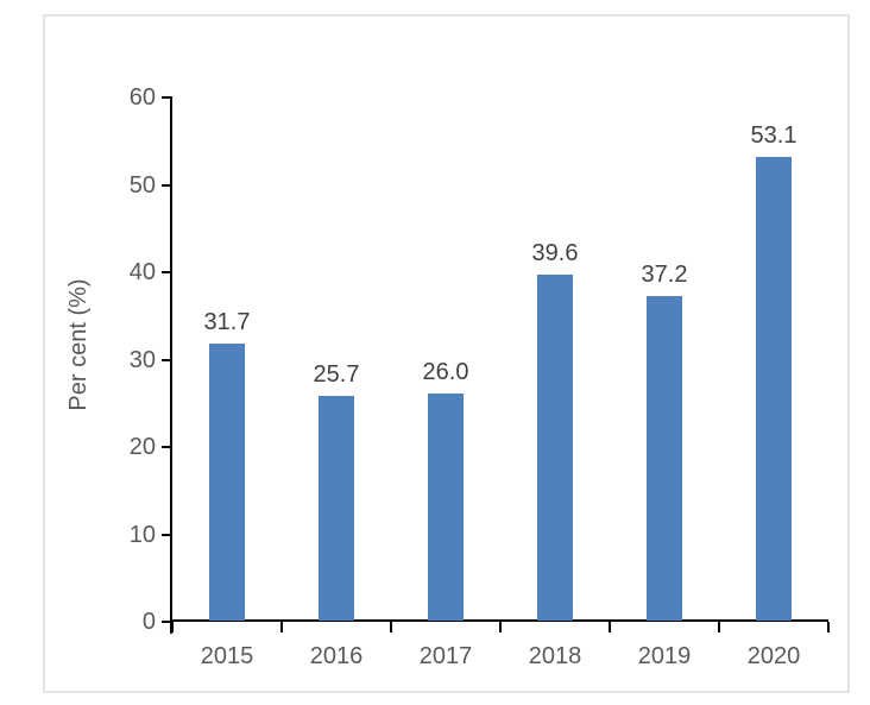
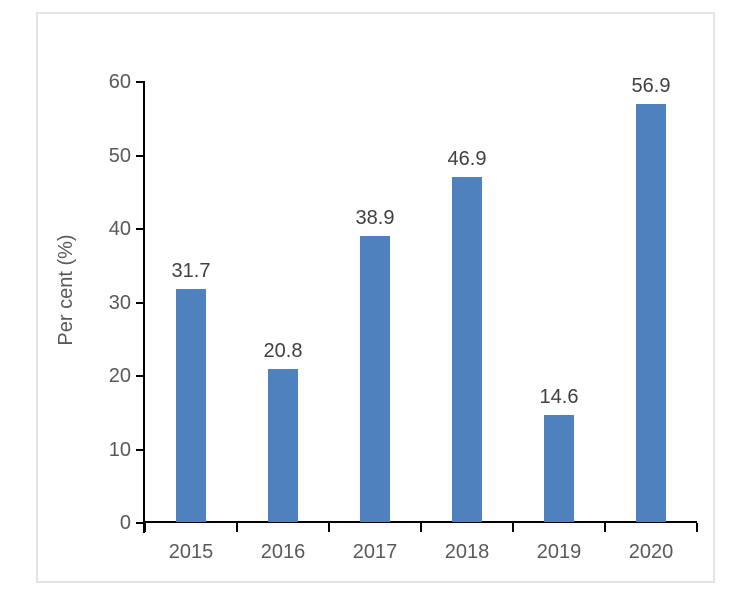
2016: 25.7 -> 20.8
2017: 26.0 -> 38.9
2018: 39.6 -> 46.9
2019: 37.2 -> 14.6
2020: 53.1 -> 56.9
